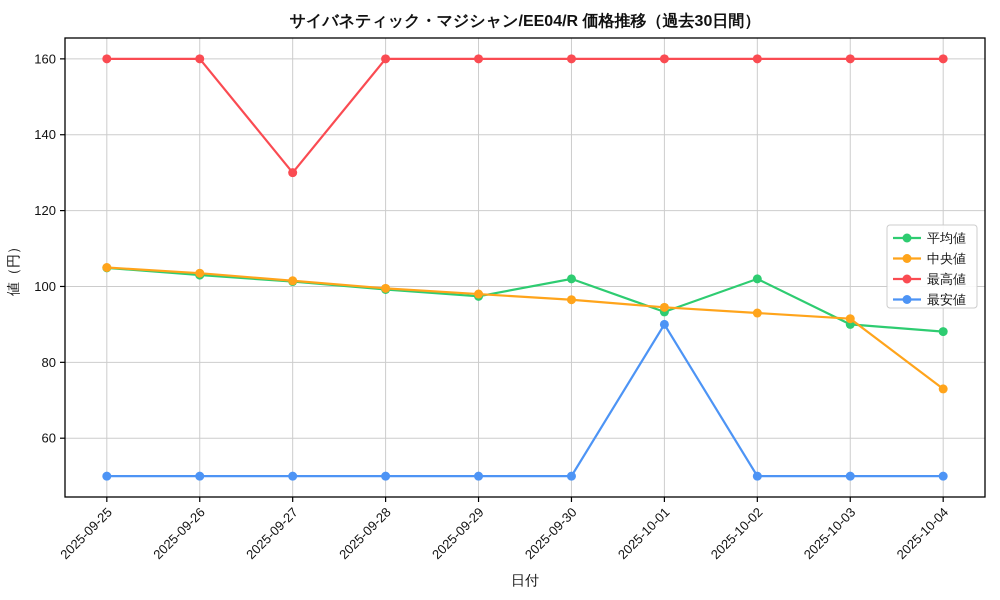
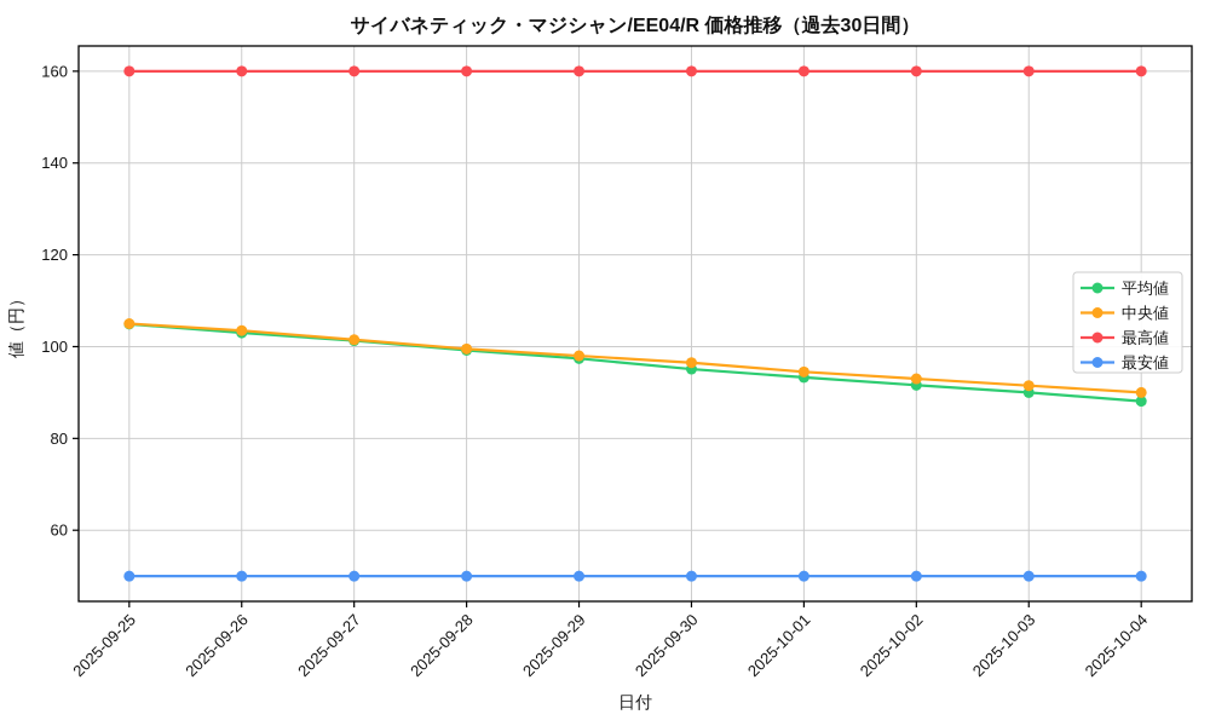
最高値/2025-09-27: 130 -> 160
平均値/2025-09-30: 102 -> 95
最安値/2025-10-01: 90 -> 50
平均値/2025-10-02: 102 -> 92
中央値/2025-10-04: 73 -> 90
